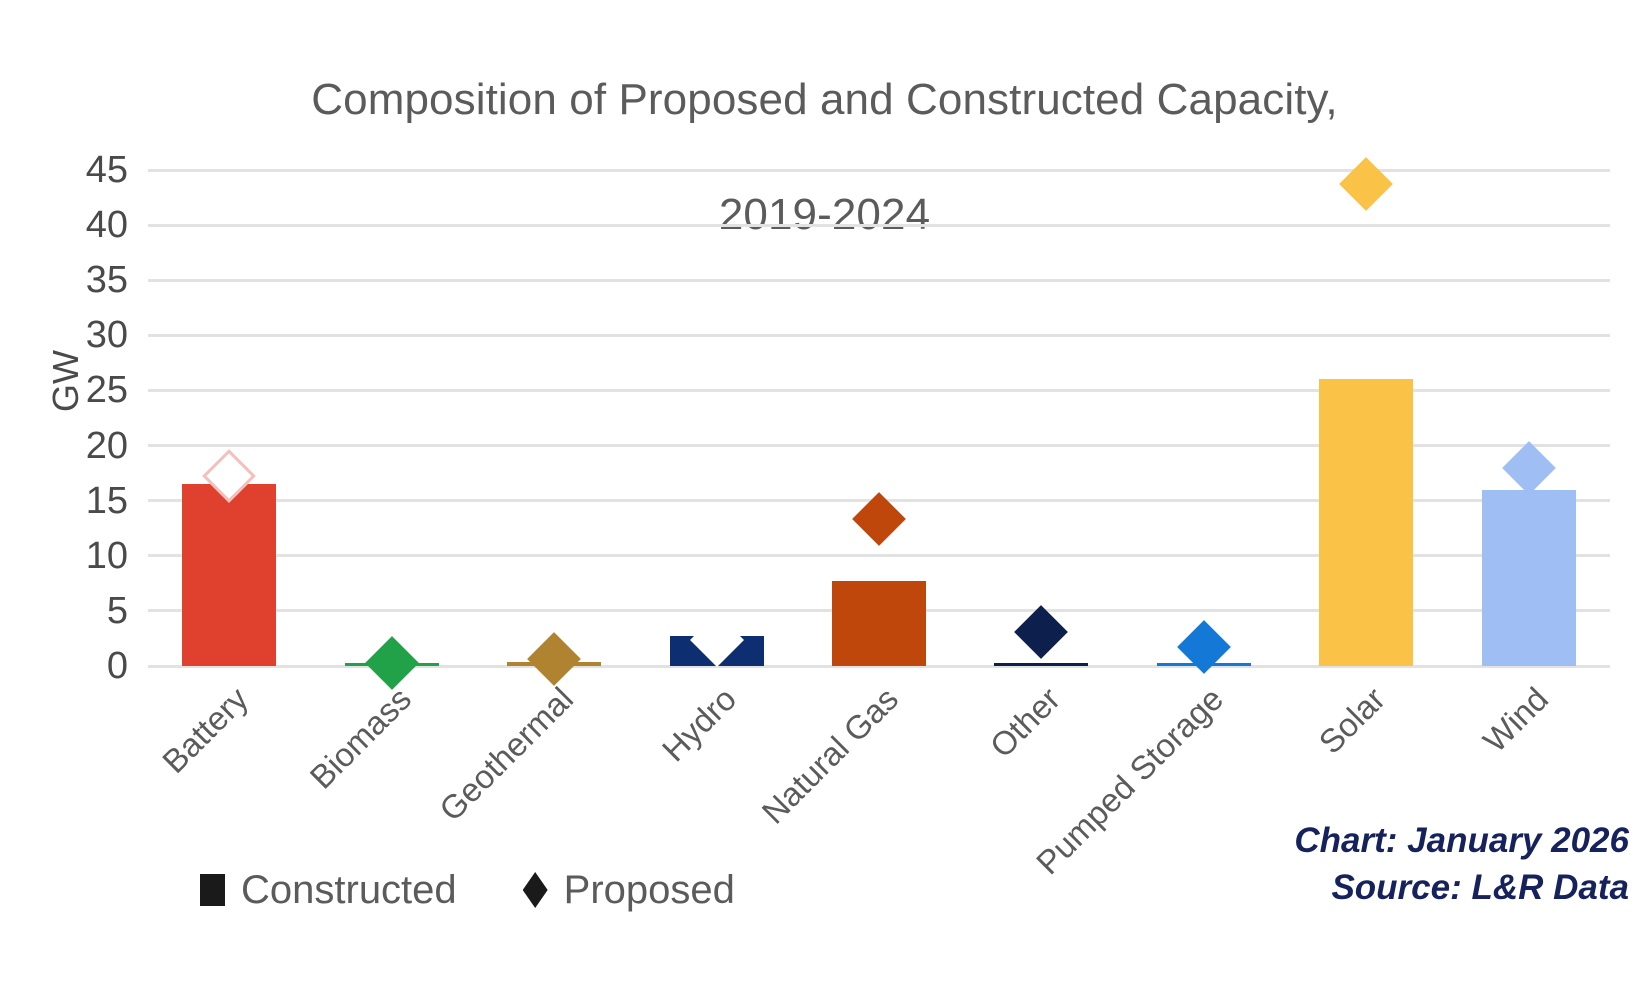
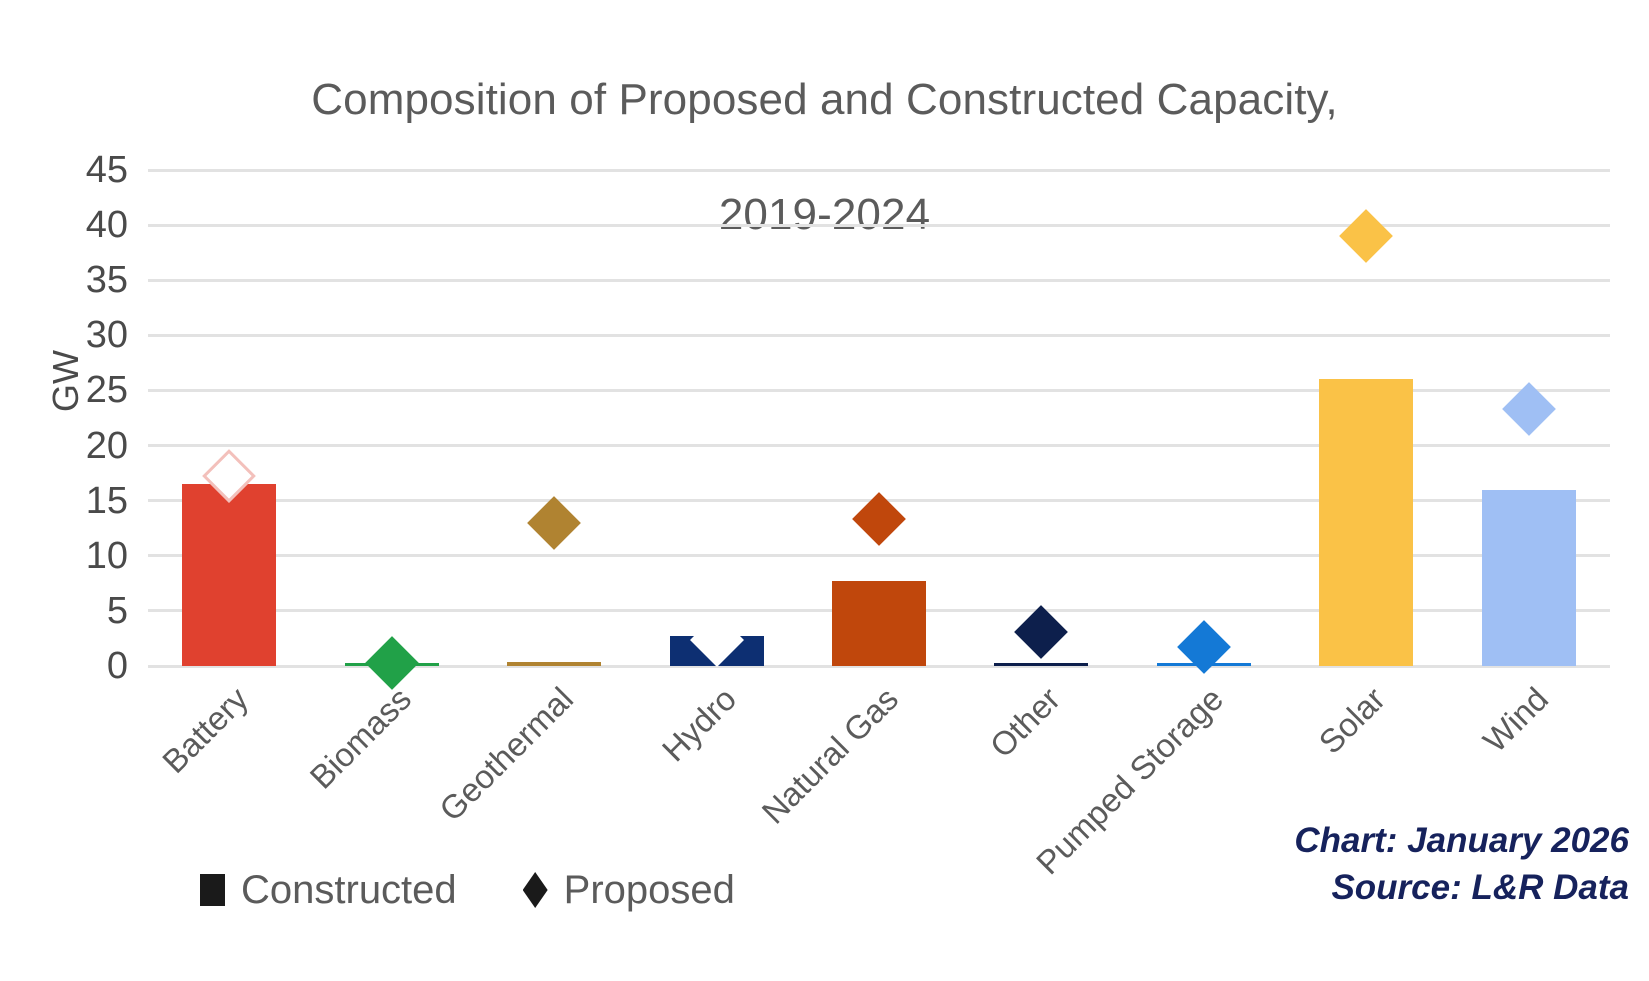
Proposed/Geothermal: 0.6 -> 13.0
Proposed/Solar: 43.7 -> 39.0
Proposed/Wind: 18.0 -> 23.3
